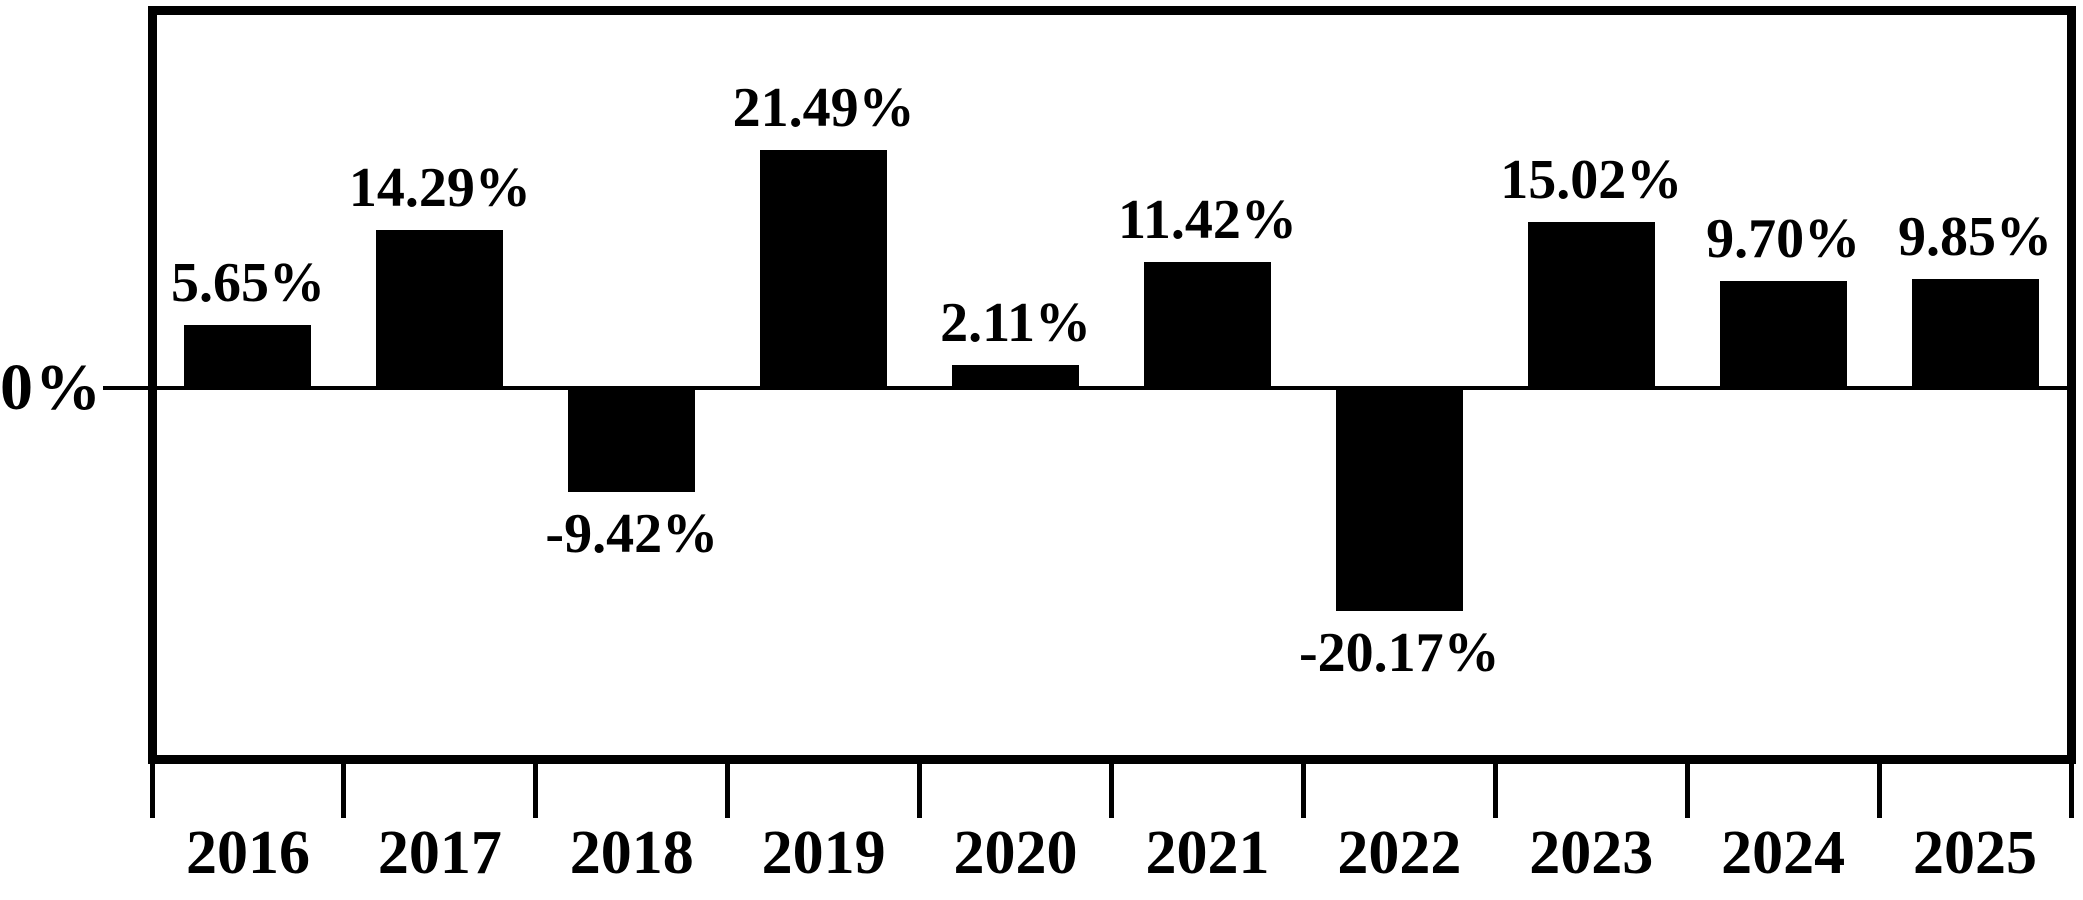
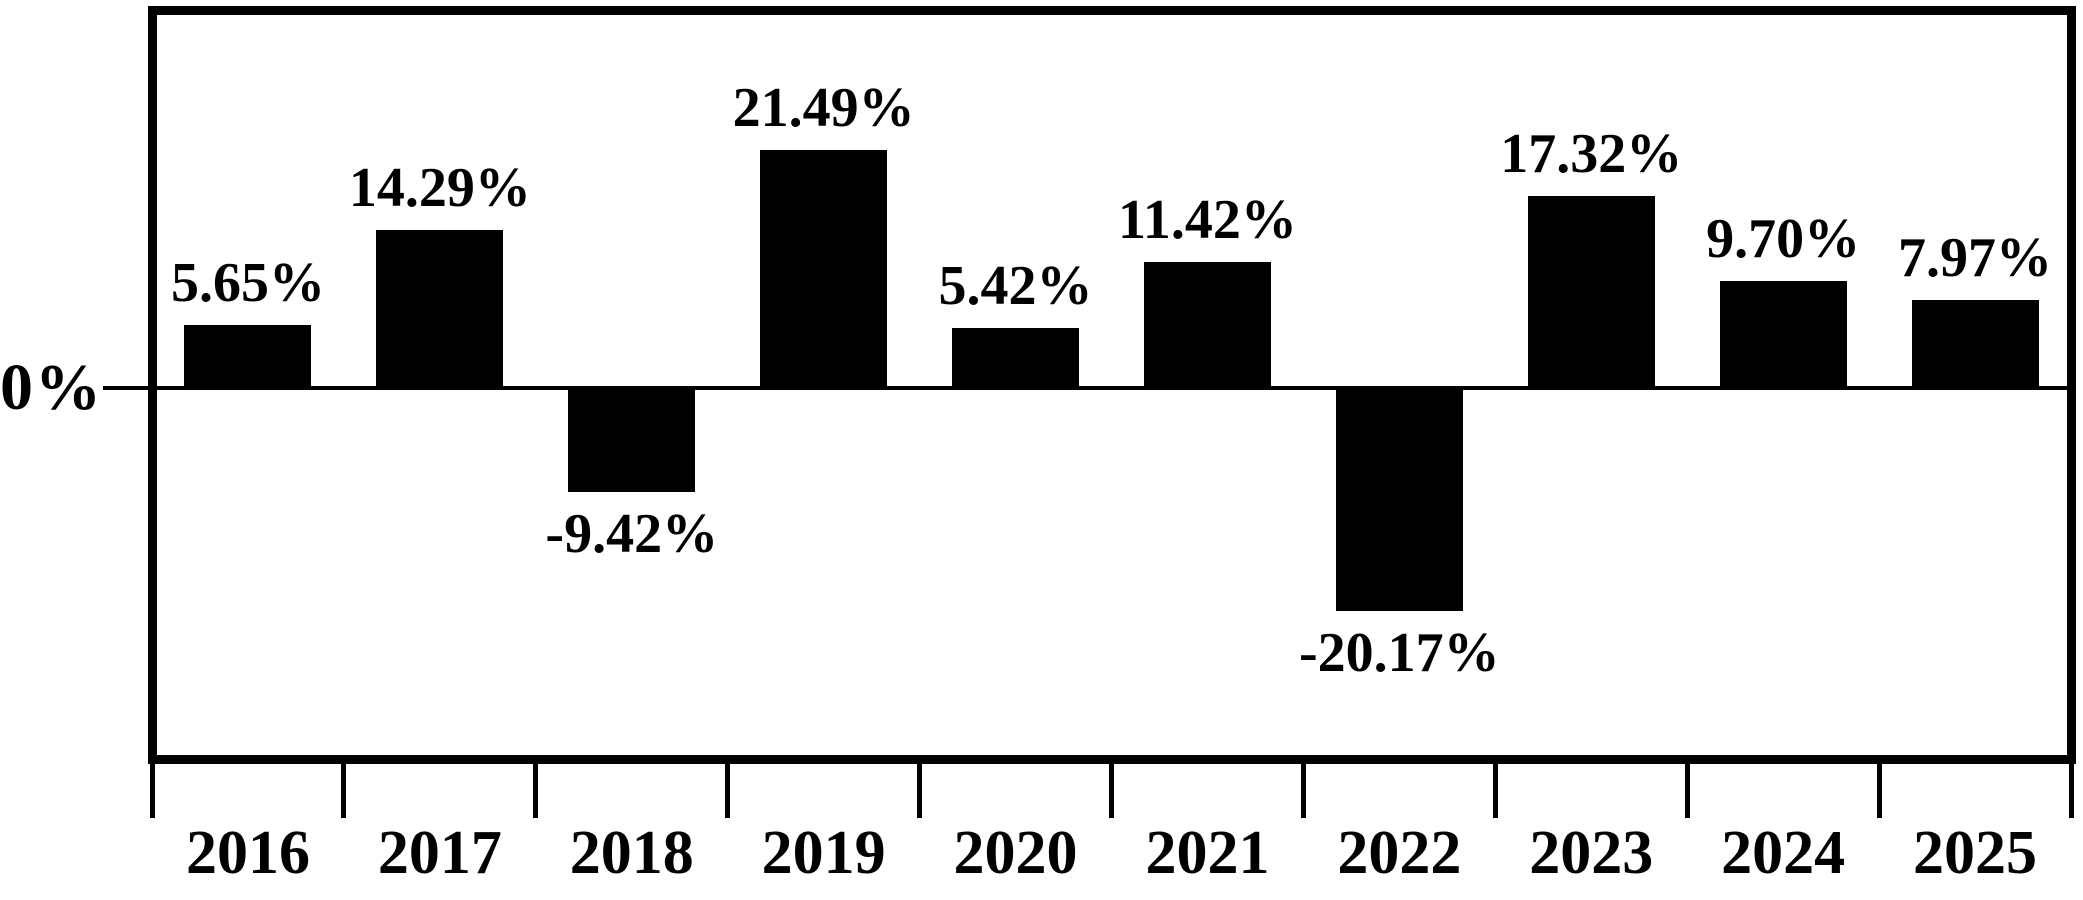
2020: 2.11% -> 5.42%
2023: 15.02% -> 17.32%
2025: 9.85% -> 7.97%
